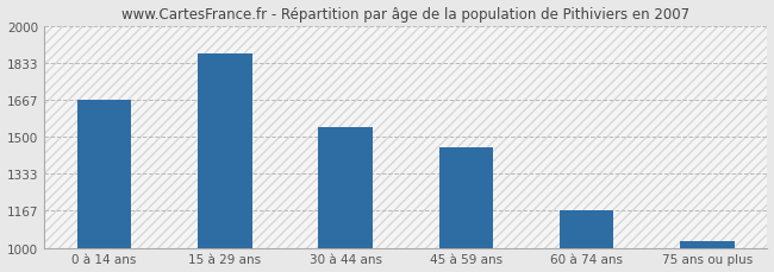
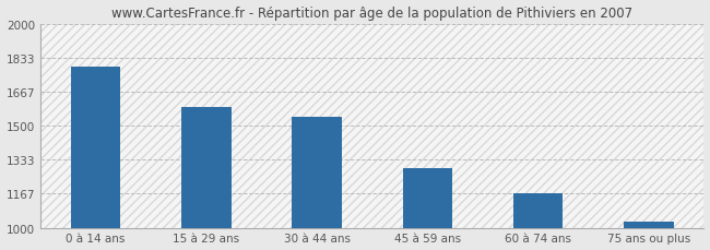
0 à 14 ans: 1670 -> 1790
15 à 29 ans: 1870 -> 1590
45 à 59 ans: 1450 -> 1290
